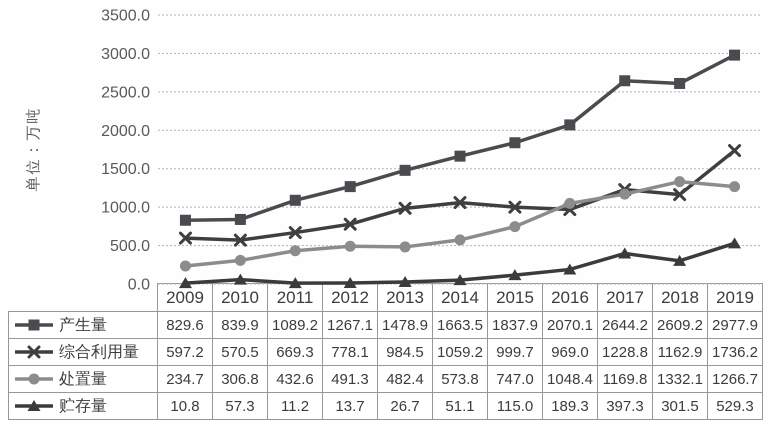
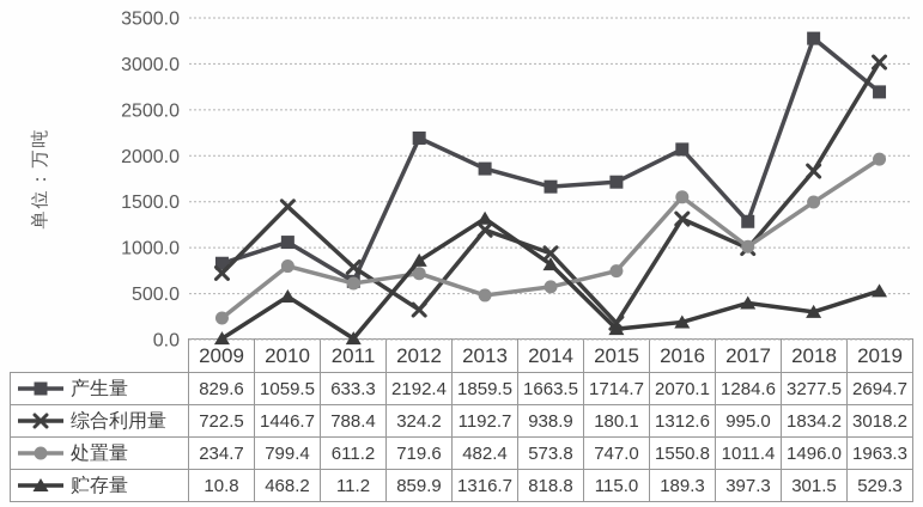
综合利用量/2009: 597.2 -> 722.5
产生量/2010: 839.9 -> 1059.5
综合利用量/2010: 570.5 -> 1446.7
处置量/2010: 306.8 -> 799.4
贮存量/2010: 57.3 -> 468.2
产生量/2011: 1089.2 -> 633.3
综合利用量/2011: 669.3 -> 788.4
处置量/2011: 432.6 -> 611.2
产生量/2012: 1267.1 -> 2192.4
综合利用量/2012: 778.1 -> 324.2
处置量/2012: 491.3 -> 719.6
贮存量/2012: 13.7 -> 859.9
产生量/2013: 1478.9 -> 1859.5
综合利用量/2013: 984.5 -> 1192.7
贮存量/2013: 26.7 -> 1316.7
综合利用量/2014: 1059.2 -> 938.9
贮存量/2014: 51.1 -> 818.8
产生量/2015: 1837.9 -> 1714.7
综合利用量/2015: 999.7 -> 180.1
综合利用量/2016: 969.0 -> 1312.6
处置量/2016: 1048.4 -> 1550.8
产生量/2017: 2644.2 -> 1284.6
综合利用量/2017: 1228.8 -> 995.0
处置量/2017: 1169.8 -> 1011.4
产生量/2018: 2609.2 -> 3277.5
综合利用量/2018: 1162.9 -> 1834.2
处置量/2018: 1332.1 -> 1496.0
产生量/2019: 2977.9 -> 2694.7
综合利用量/2019: 1736.2 -> 3018.2
处置量/2019: 1266.7 -> 1963.3
